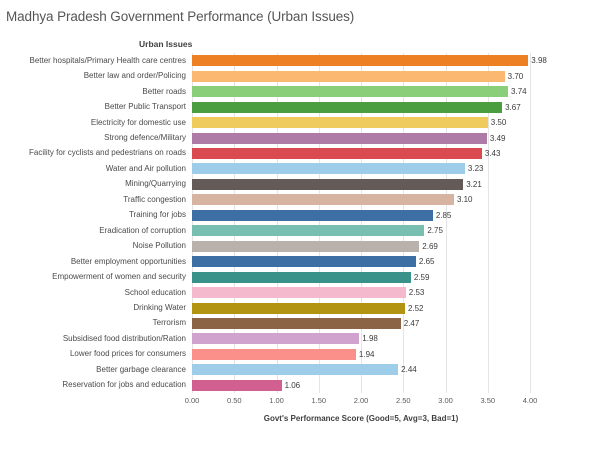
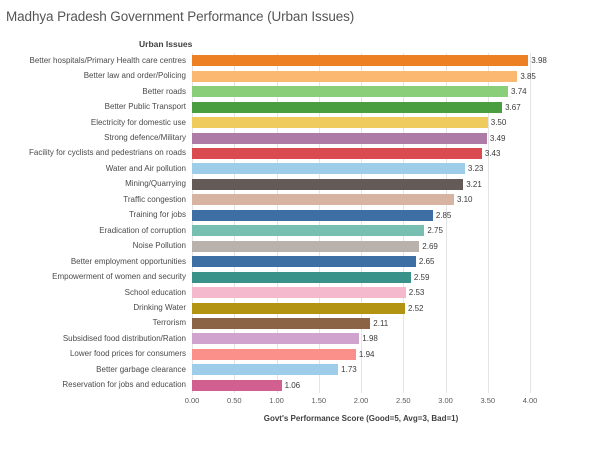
Better law and order/Policing: 3.70 -> 3.85
Terrorism: 2.47 -> 2.11
Better garbage clearance: 2.44 -> 1.73
